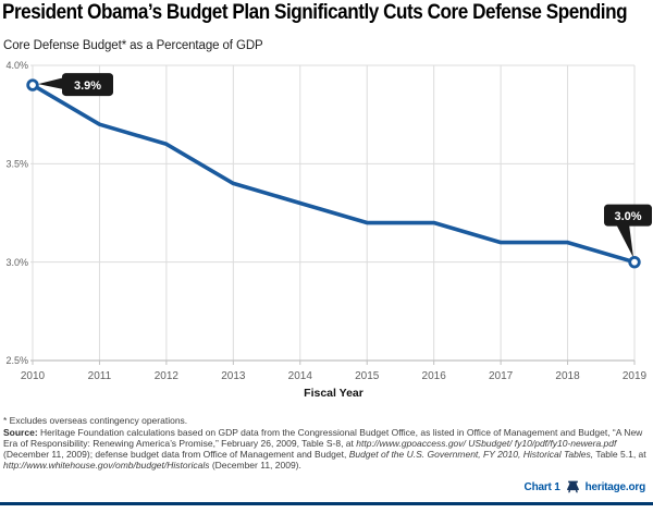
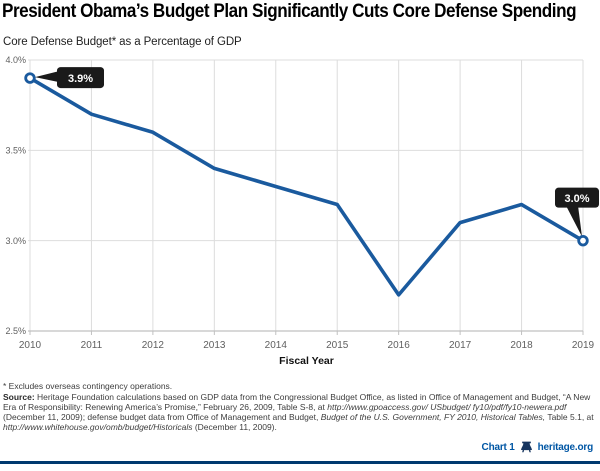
2016: 3.2% -> 2.7%
2018: 3.1% -> 3.2%
